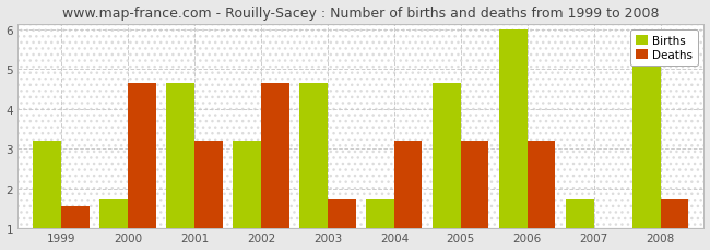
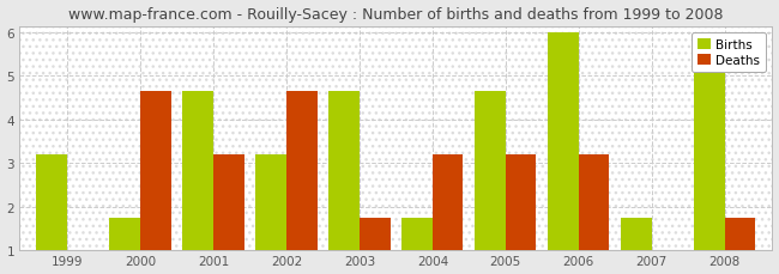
Deaths/1999: 1.55 -> 1.00
